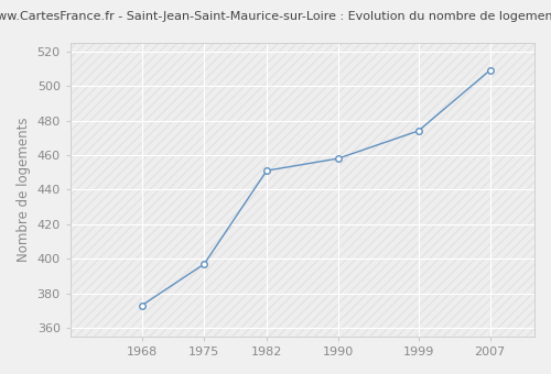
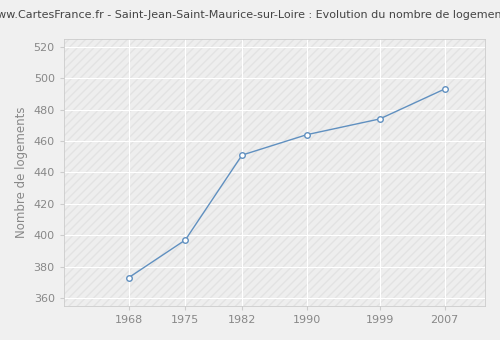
1990: 458 -> 464
2007: 509 -> 493
